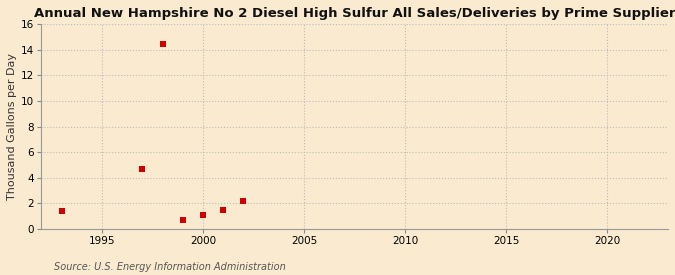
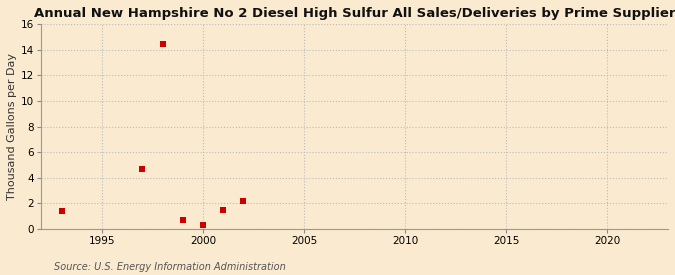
2000: 1.1 -> 0.3
